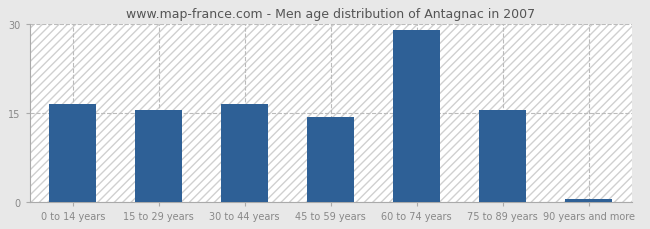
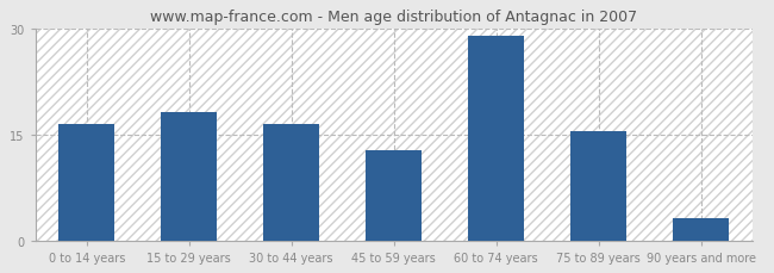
15 to 29 years: 15.5 -> 18.2
45 to 59 years: 14.3 -> 12.8
90 years and more: 0.5 -> 3.2
